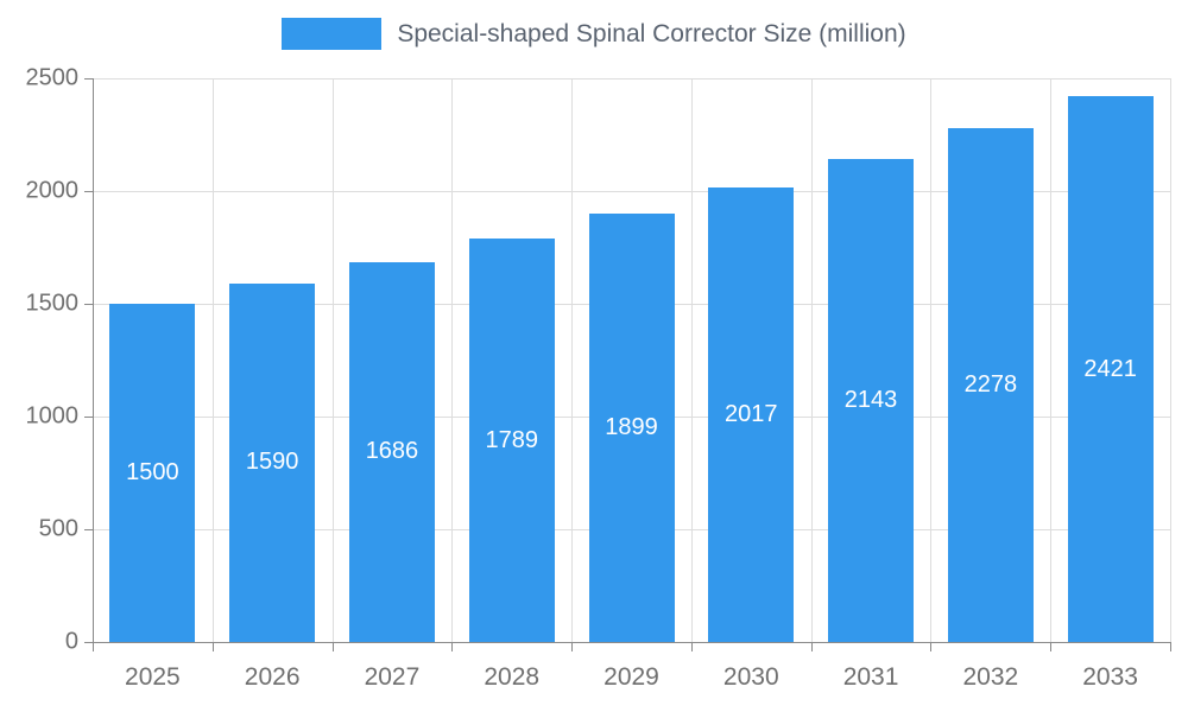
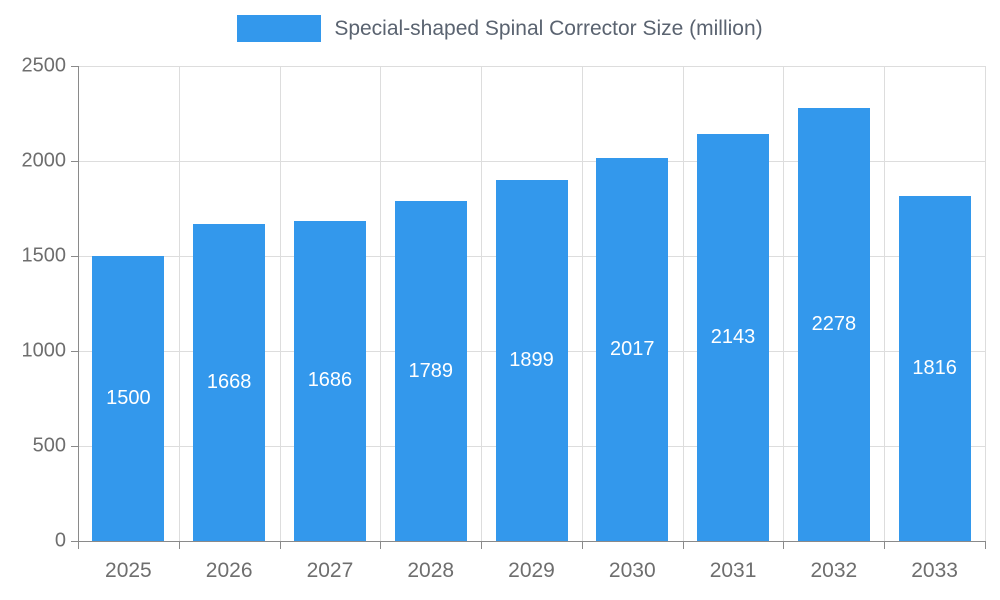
2026: 1590 -> 1668
2033: 2421 -> 1816
